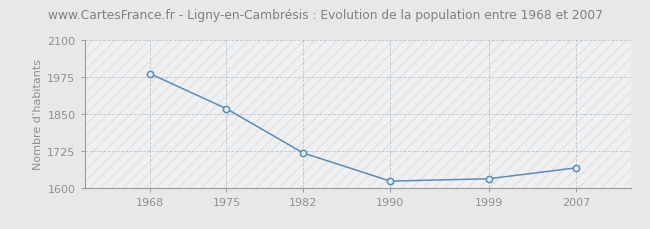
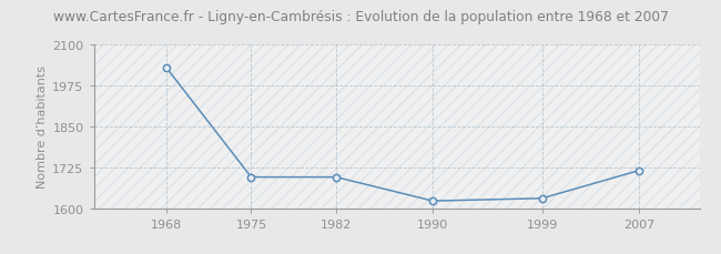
1968: 1987 -> 2030
1975: 1868 -> 1695
1982: 1718 -> 1695
2007: 1667 -> 1715
